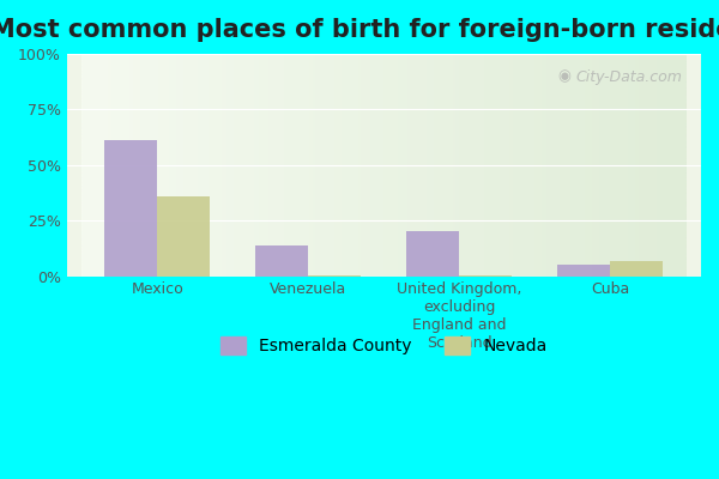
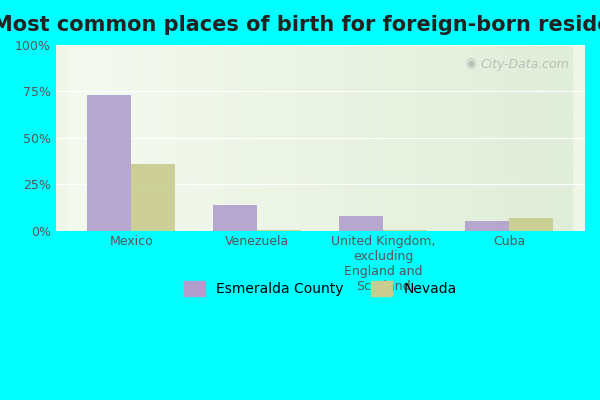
Esmeralda County/Mexico: 61% -> 73%
Esmeralda County/United Kingdom, excluding England and Scotland: 20% -> 8%
